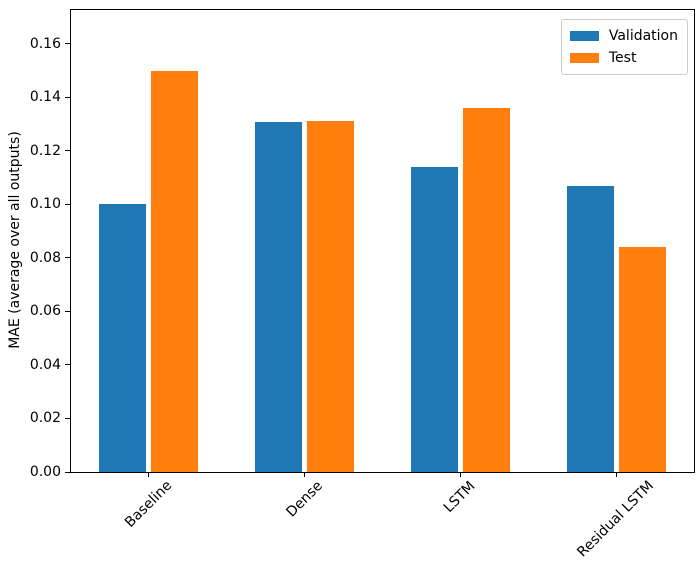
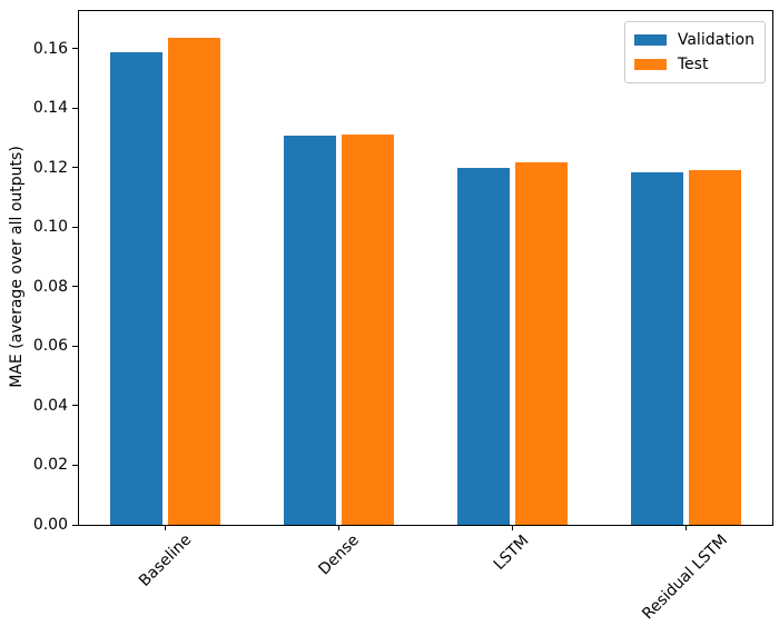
Validation/Baseline: 0.100 -> 0.159
Test/Baseline: 0.150 -> 0.164
Validation/LSTM: 0.114 -> 0.120
Test/LSTM: 0.136 -> 0.122
Validation/Residual LSTM: 0.107 -> 0.118
Test/Residual LSTM: 0.084 -> 0.119
